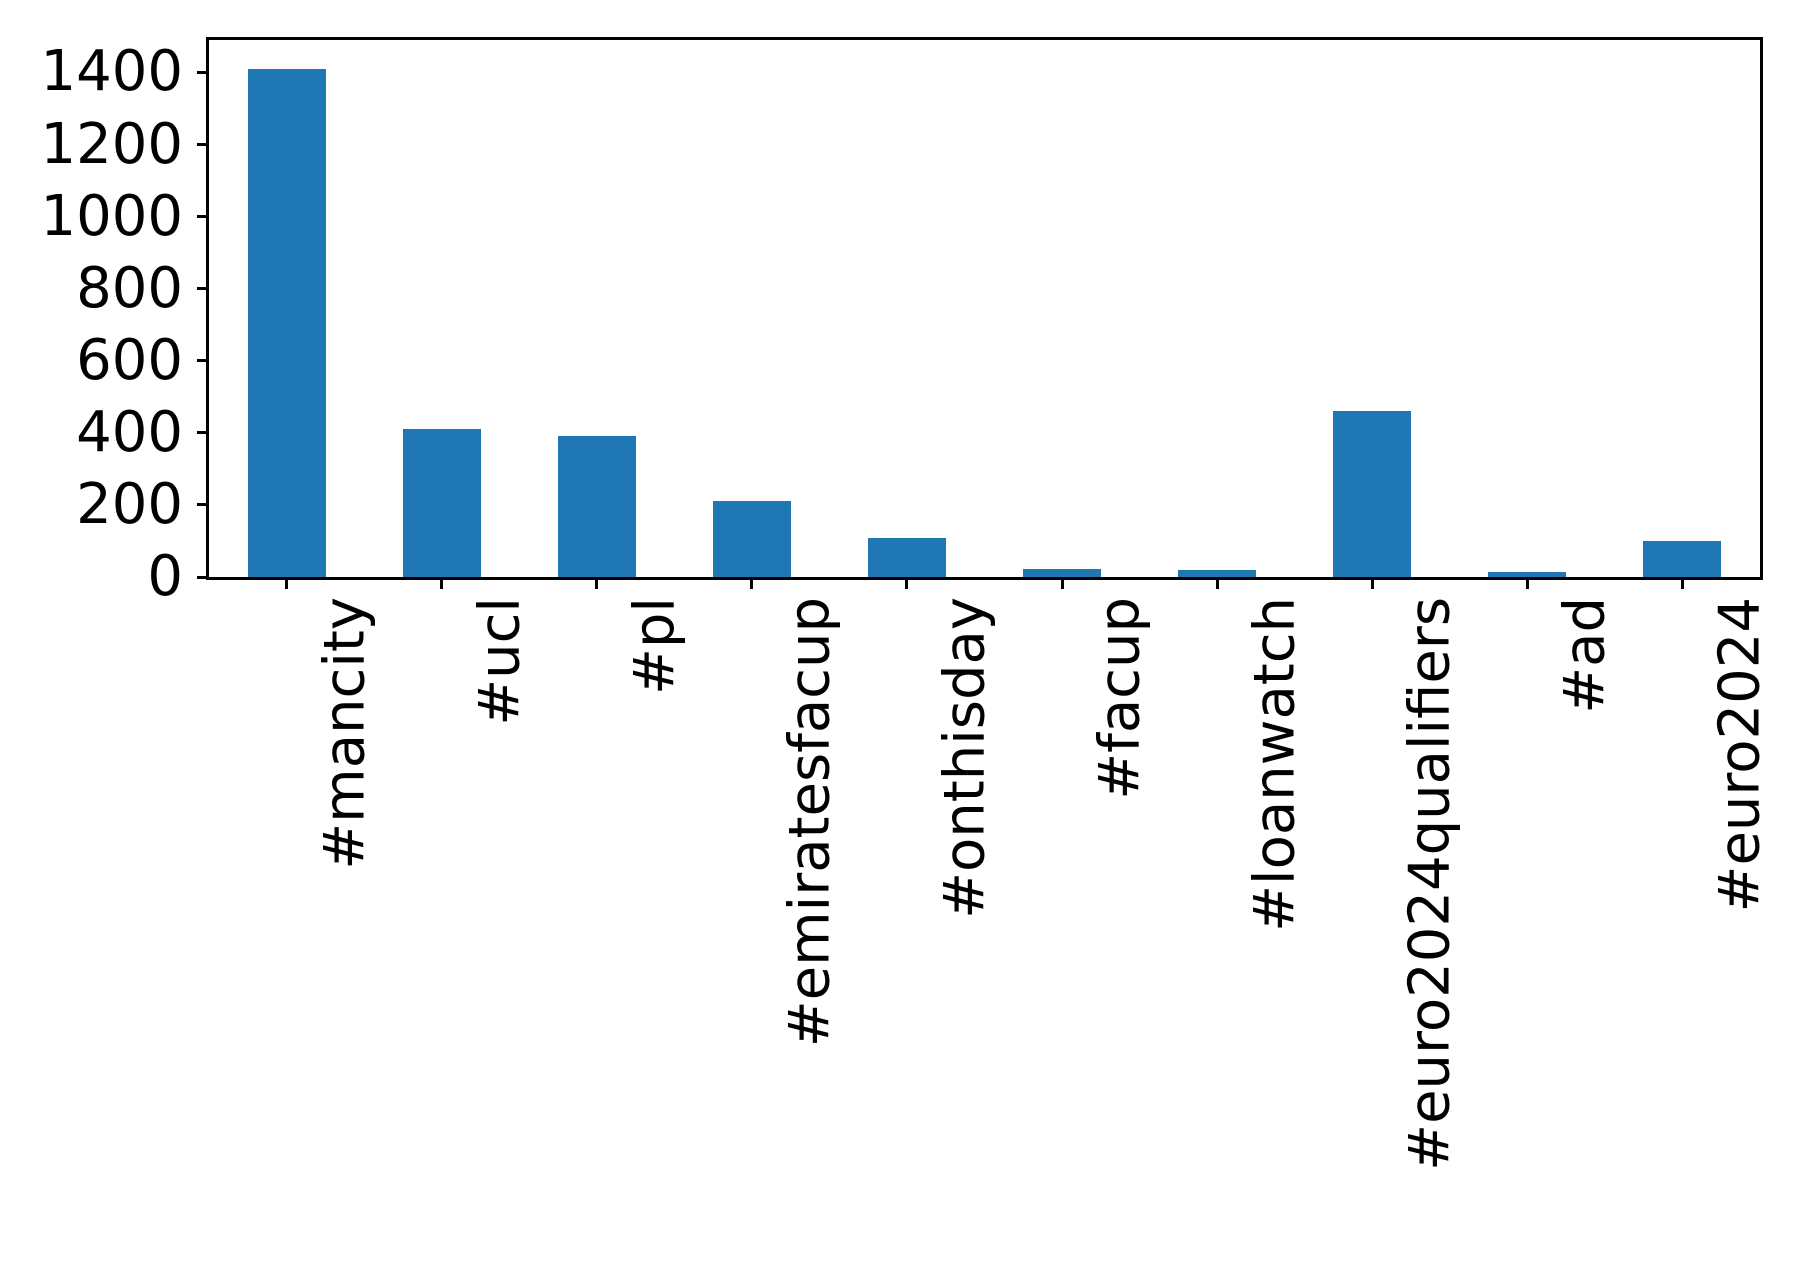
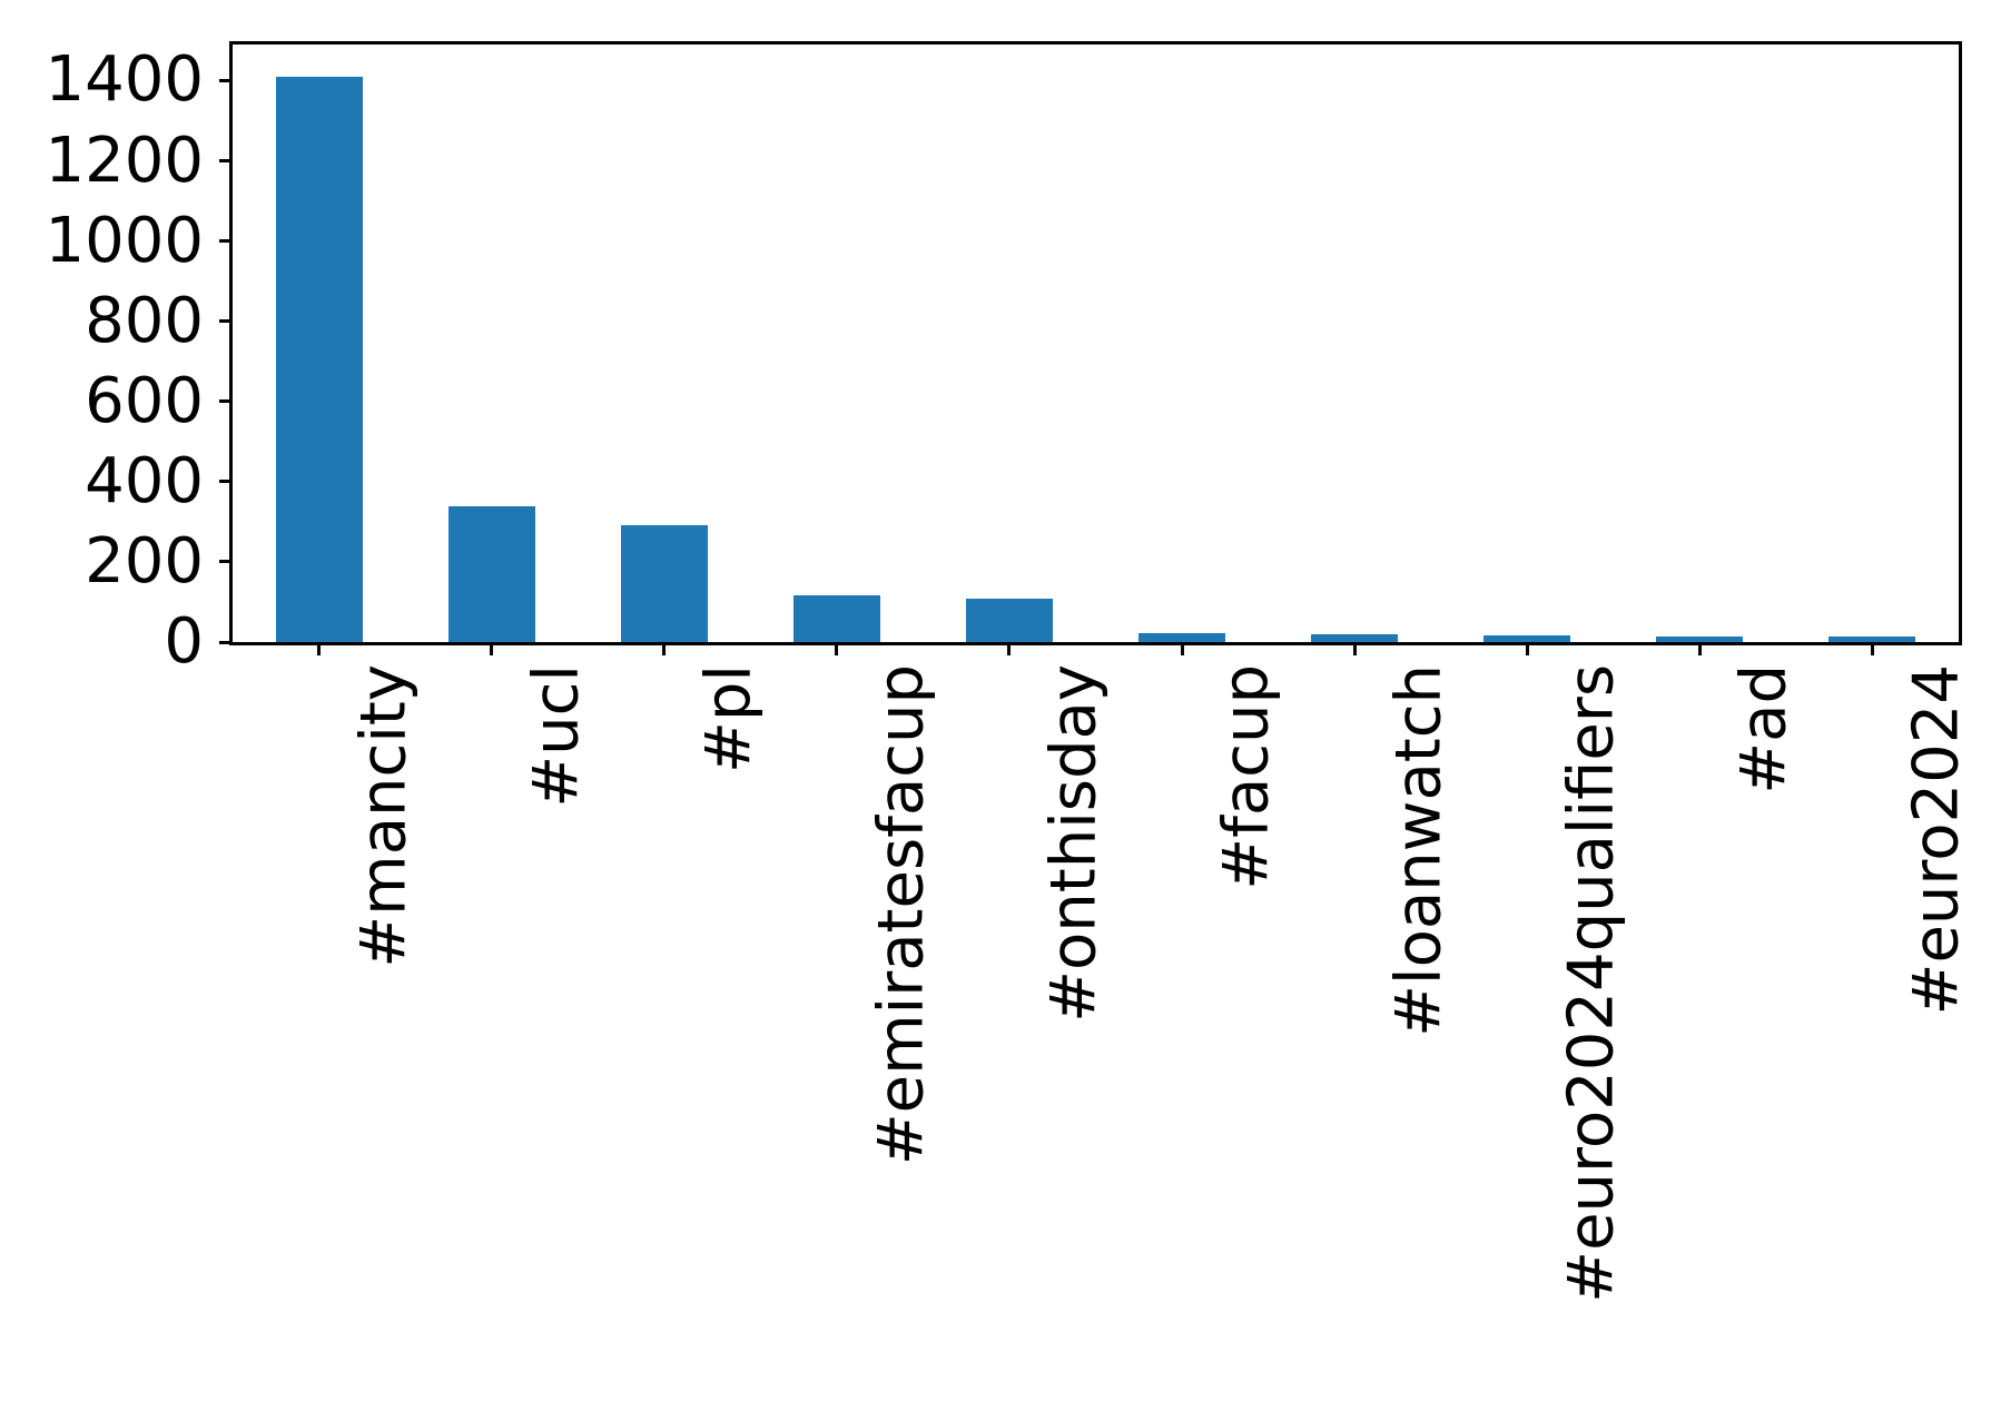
#ucl: 410 -> 340
#pl: 390 -> 290
#emiratesfacup: 210 -> 120
#euro2024qualifiers: 460 -> 20
#euro2024: 100 -> 10
